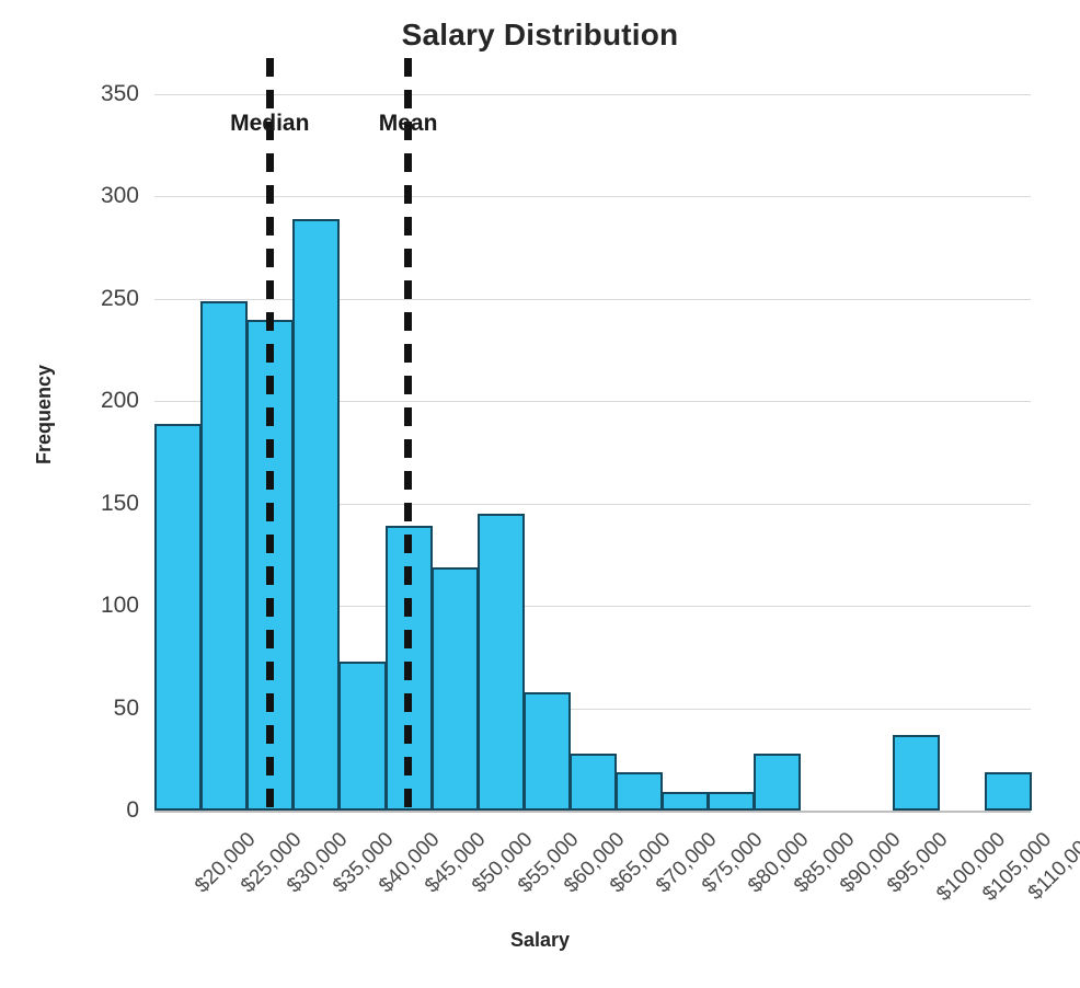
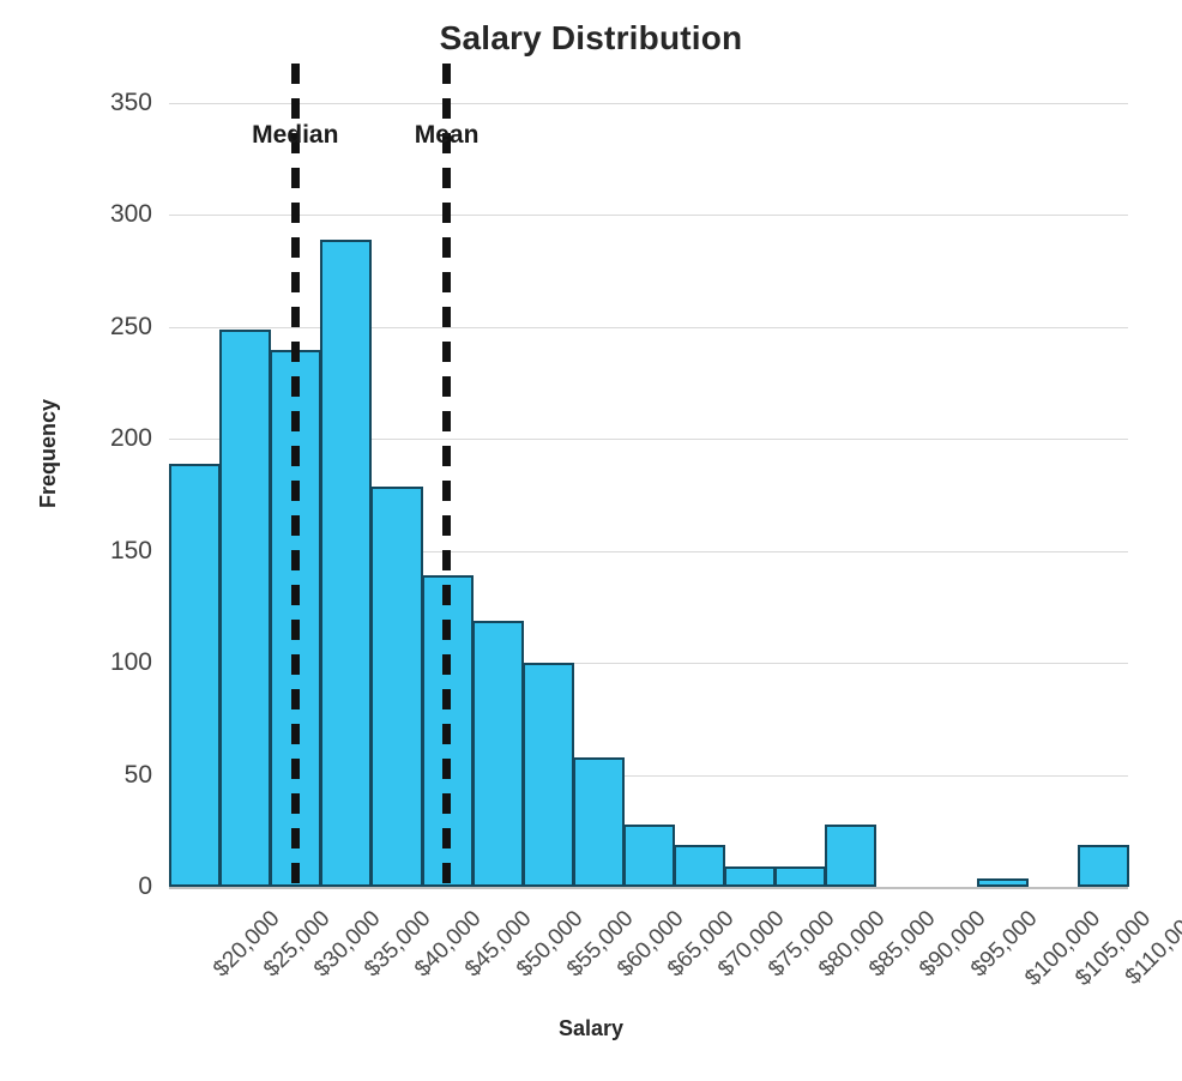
$40,000: 73 -> 179
$55,000: 145 -> 100
$100,000: 37 -> 4
